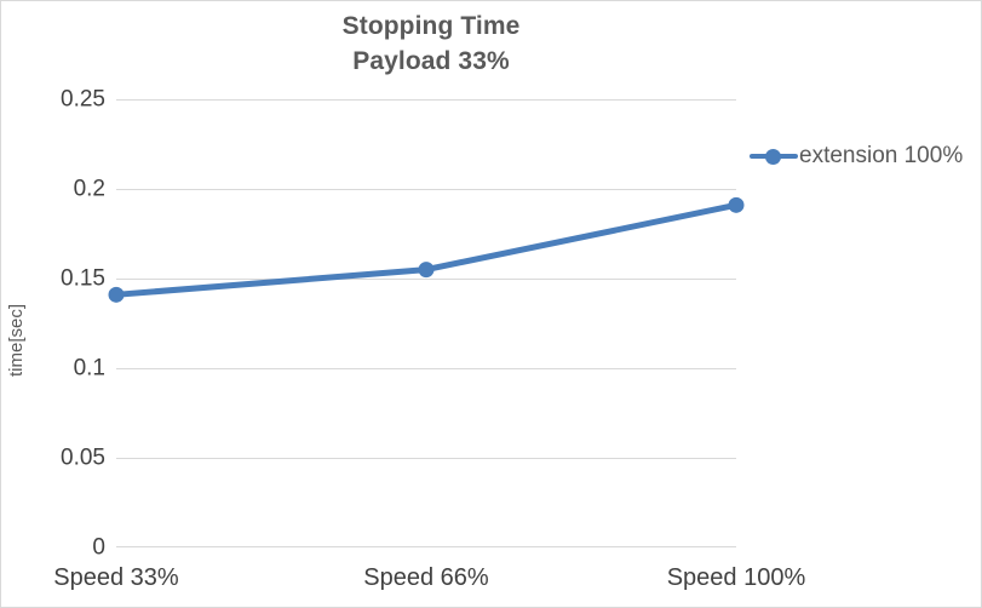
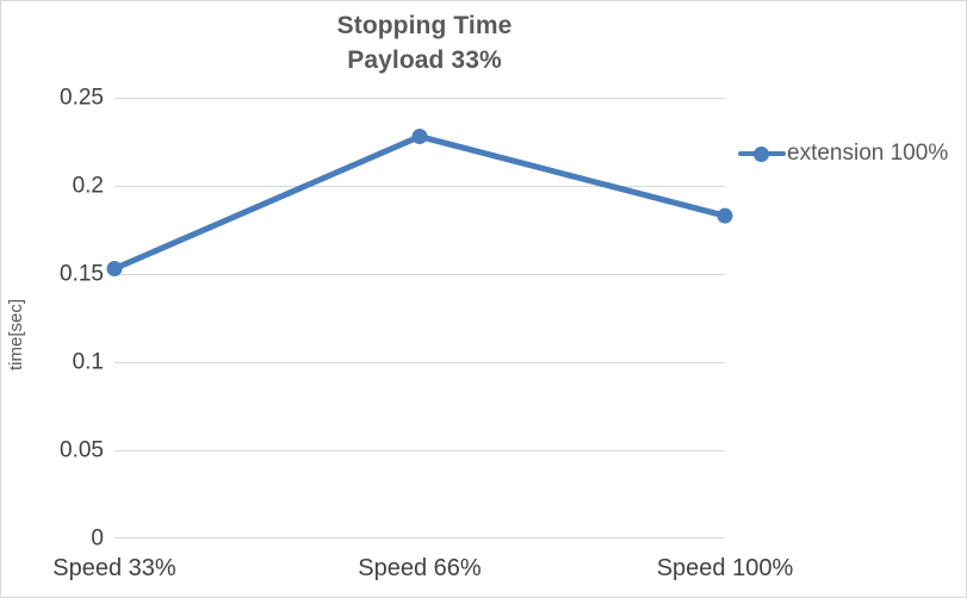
Speed 33%: 0.141 -> 0.153
Speed 66%: 0.155 -> 0.228
Speed 100%: 0.191 -> 0.183
